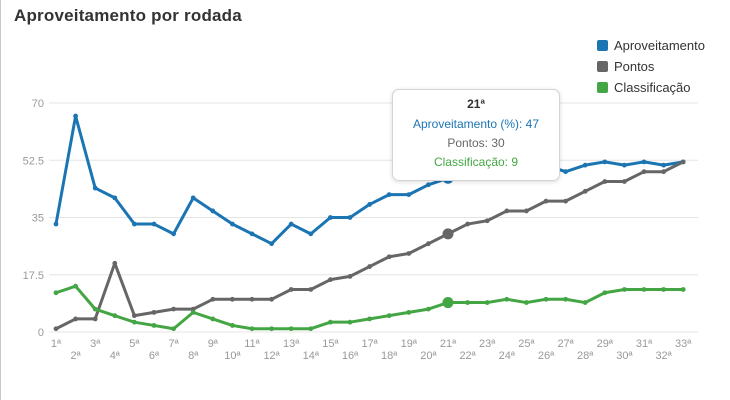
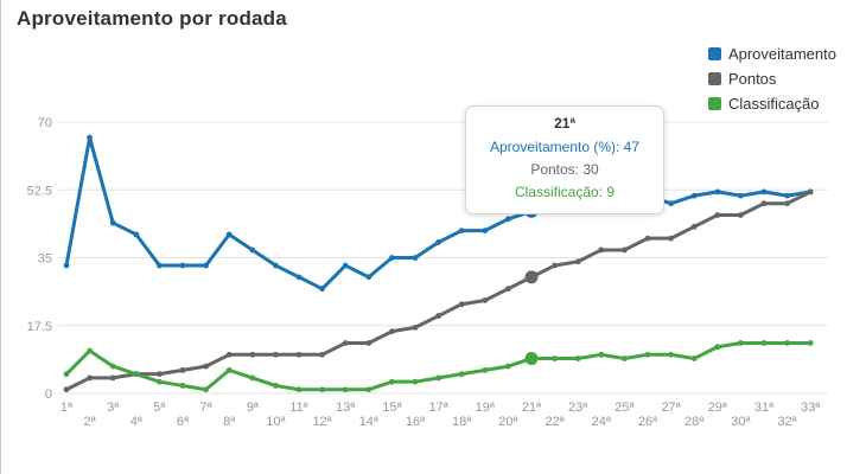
Classificação/1ª: 12 -> 5
Classificação/2ª: 14 -> 11
Pontos/4ª: 21 -> 5
Aproveitamento/7ª: 30 -> 33
Pontos/8ª: 7 -> 10
